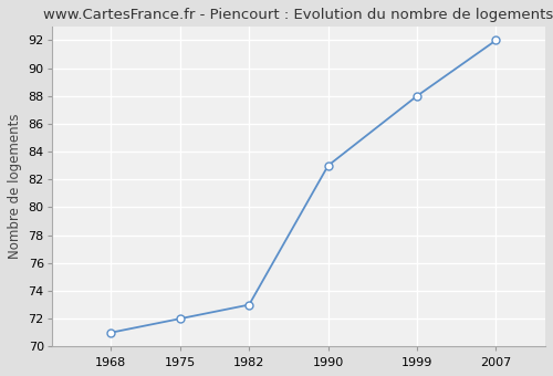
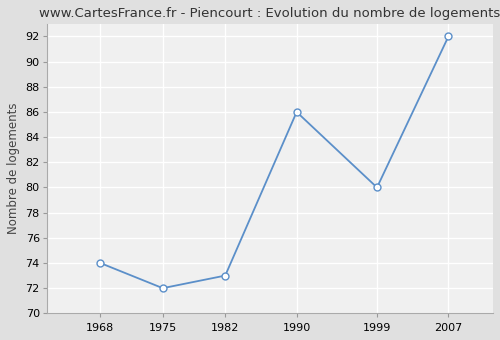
1968: 71 -> 74
1990: 83 -> 86
1999: 88 -> 80
